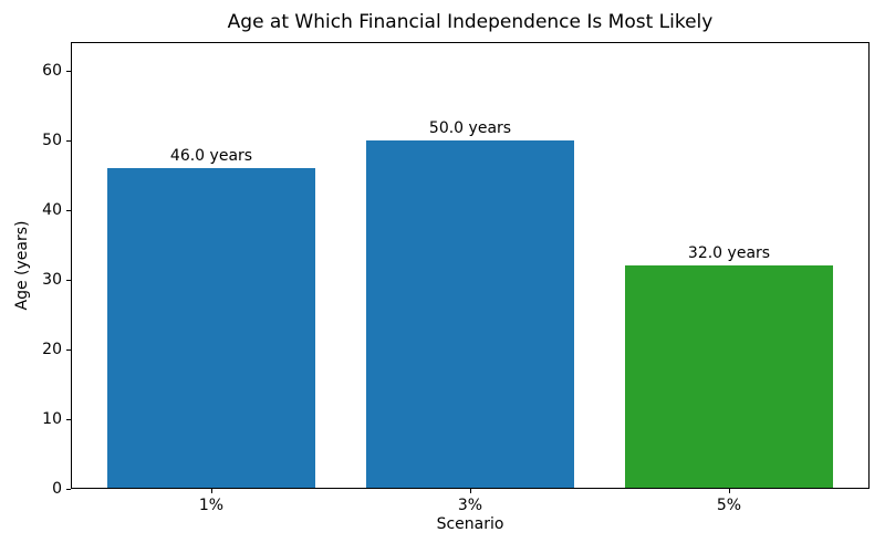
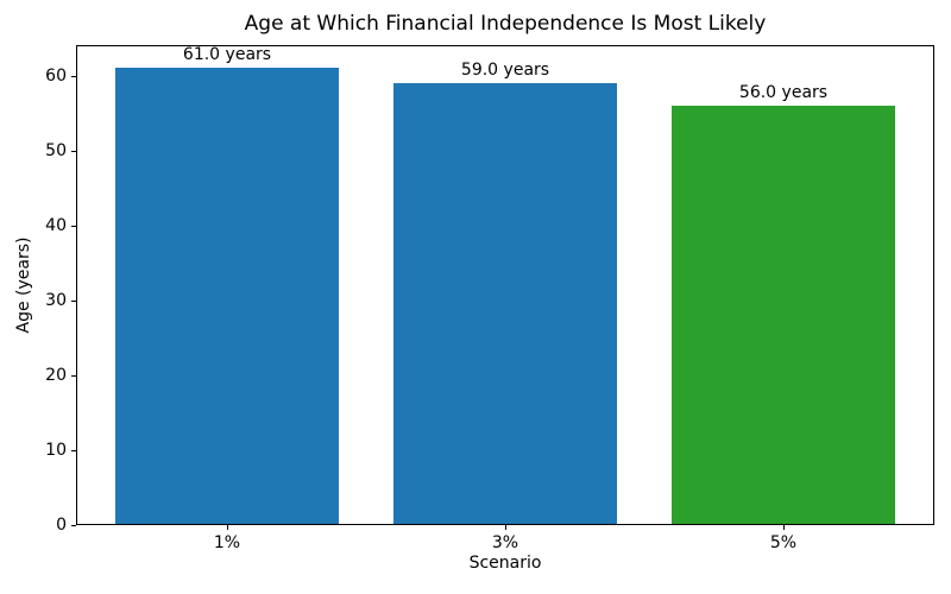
1%: 46.0 -> 61.0
3%: 50.0 -> 59.0
5%: 32.0 -> 56.0
